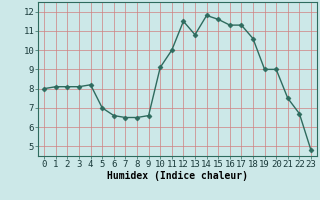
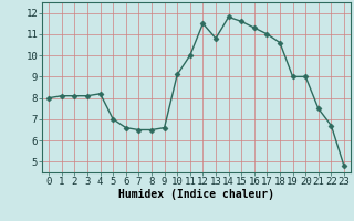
17: 11.3 -> 11.0
